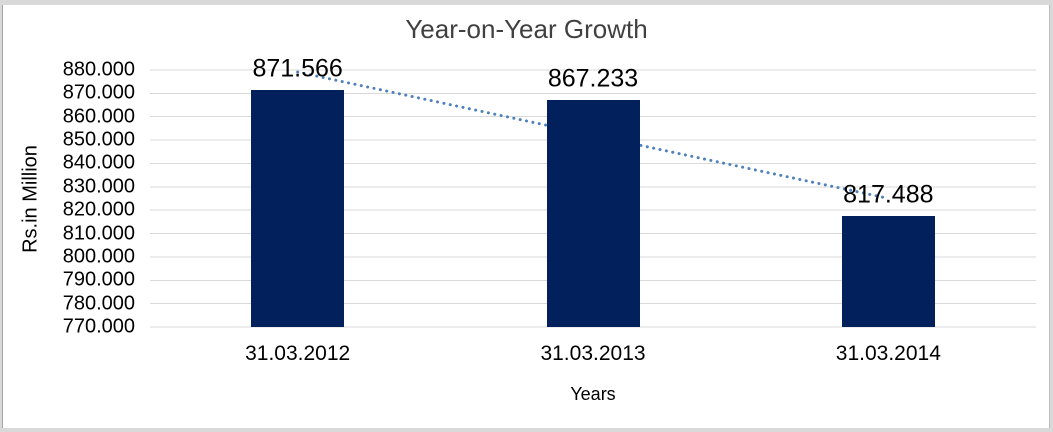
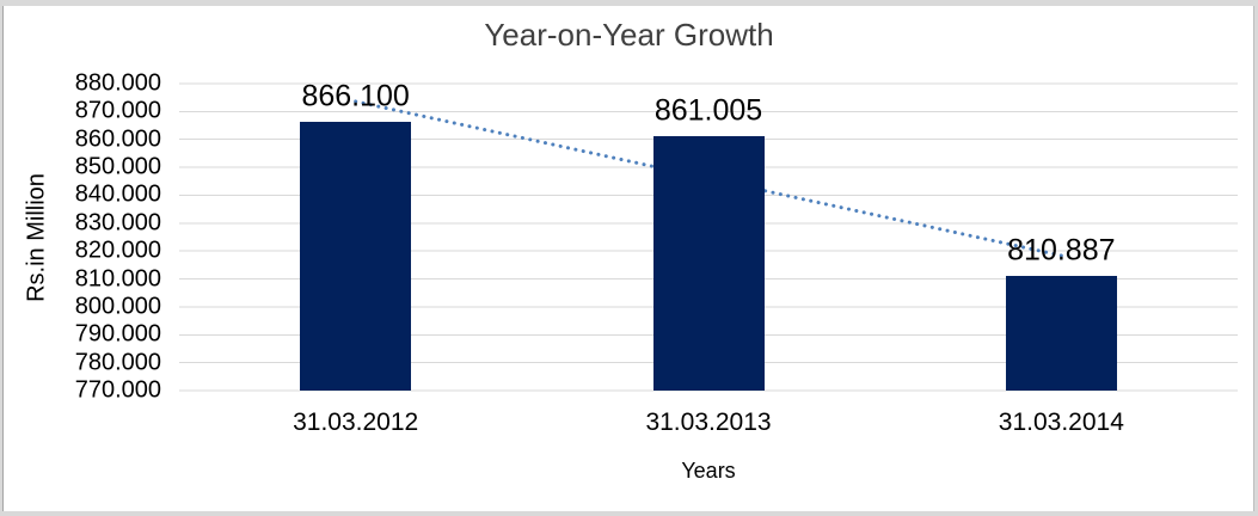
31.03.2012: 871.566 -> 866.100
31.03.2013: 867.233 -> 861.005
31.03.2014: 817.488 -> 810.887
